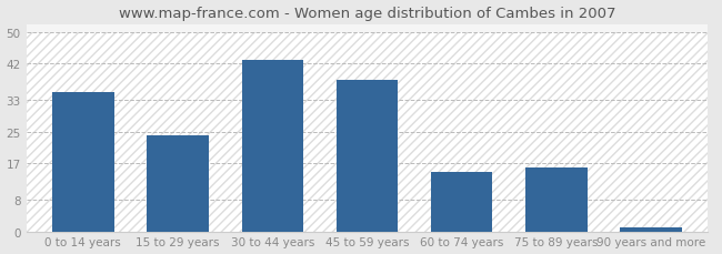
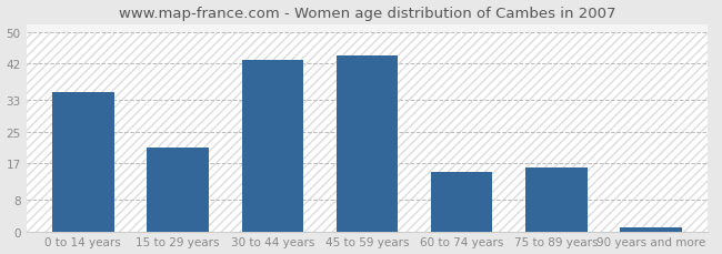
15 to 29 years: 24 -> 21
45 to 59 years: 38 -> 44
